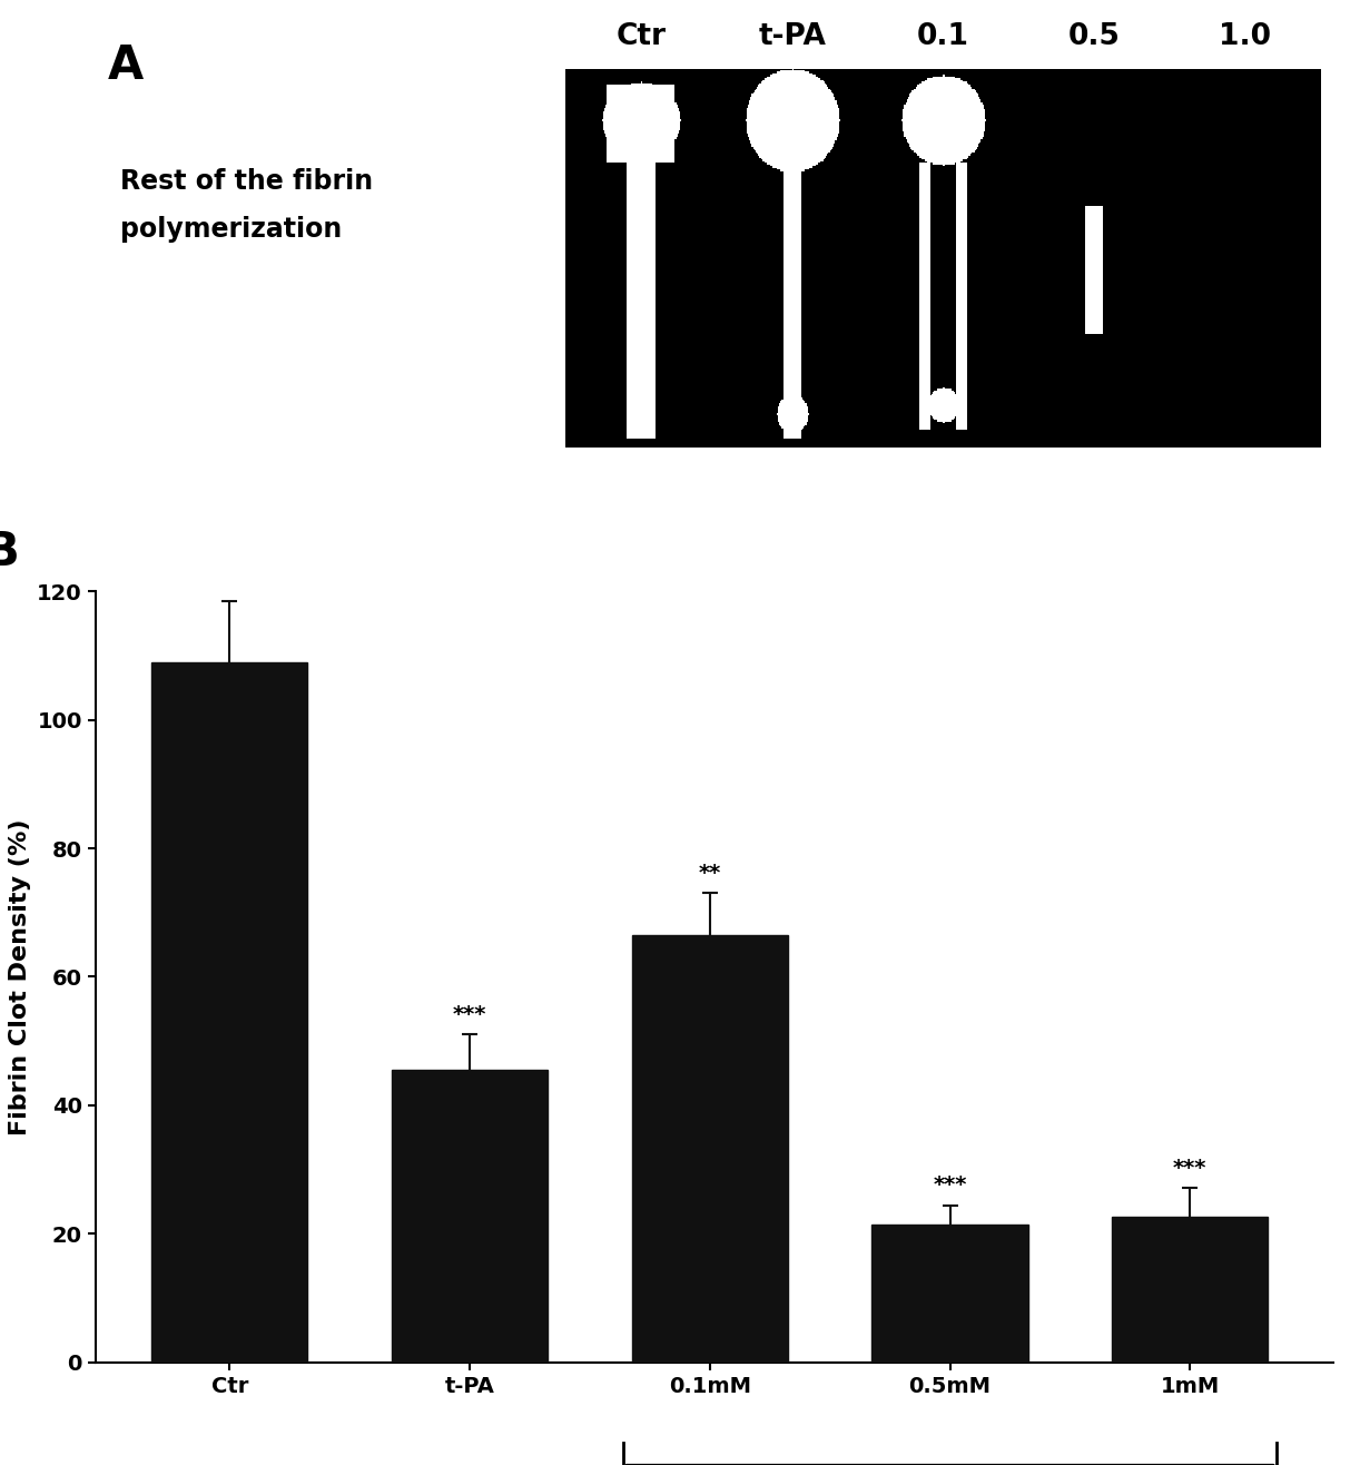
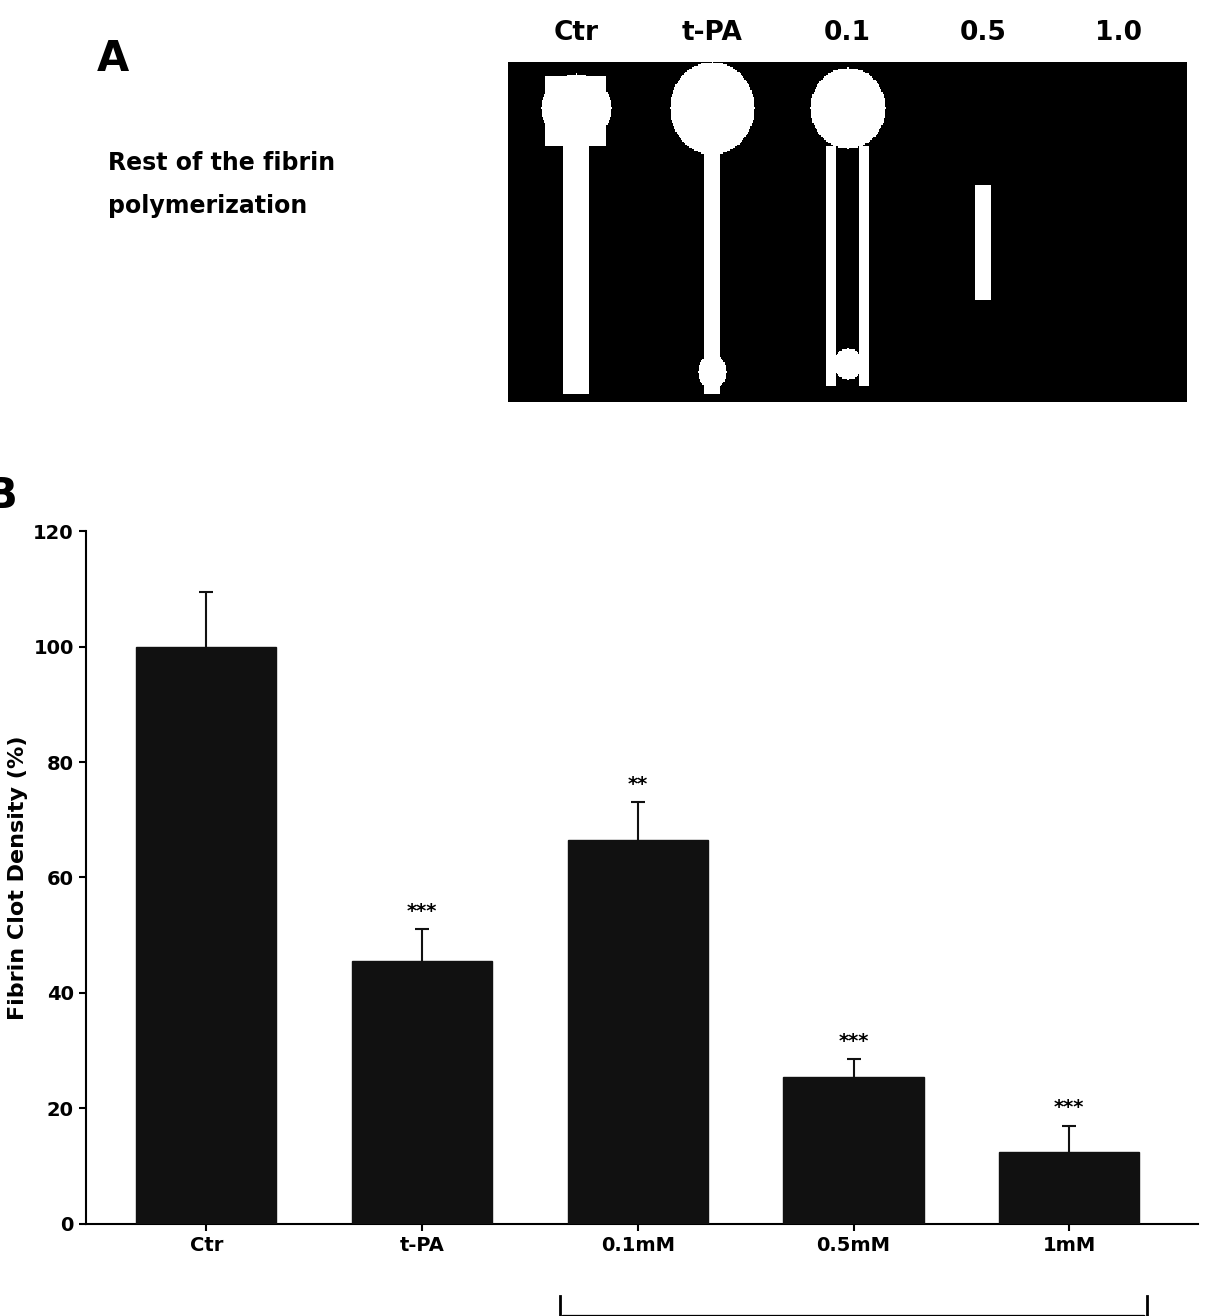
Ctr: 109.0 -> 100.0
0.5mM: 21.4 -> 25.5
1mM: 22.6 -> 12.5
